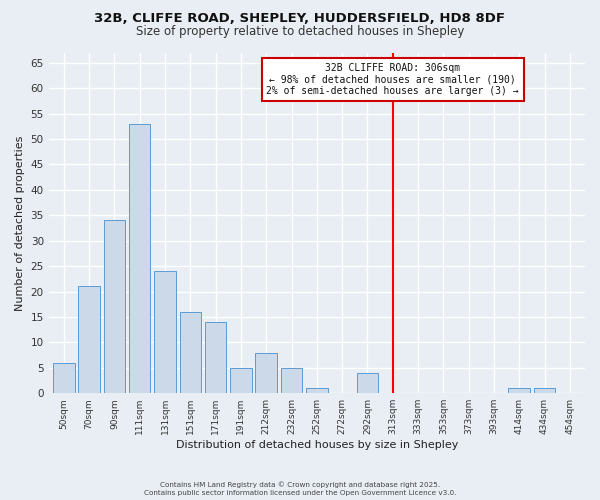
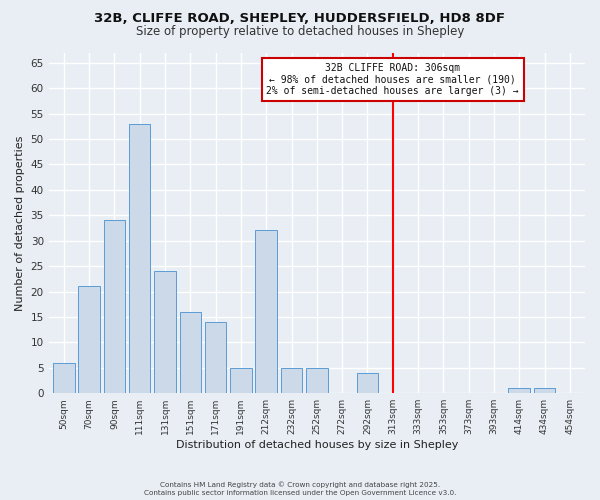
212sqm: 8 -> 32
252sqm: 1 -> 5
